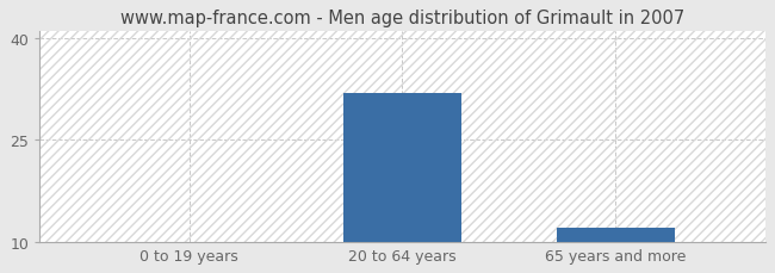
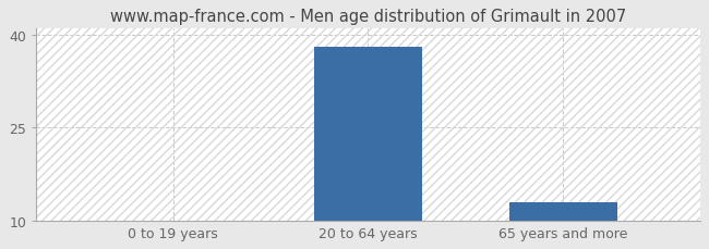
20 to 64 years: 32 -> 38
65 years and more: 12 -> 13
